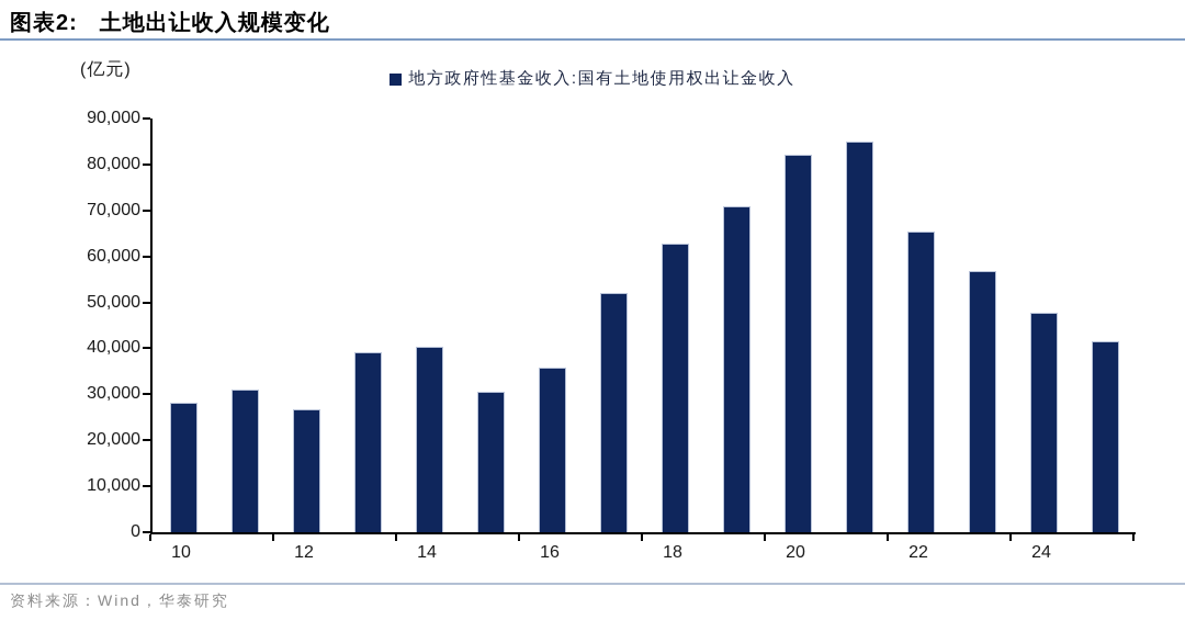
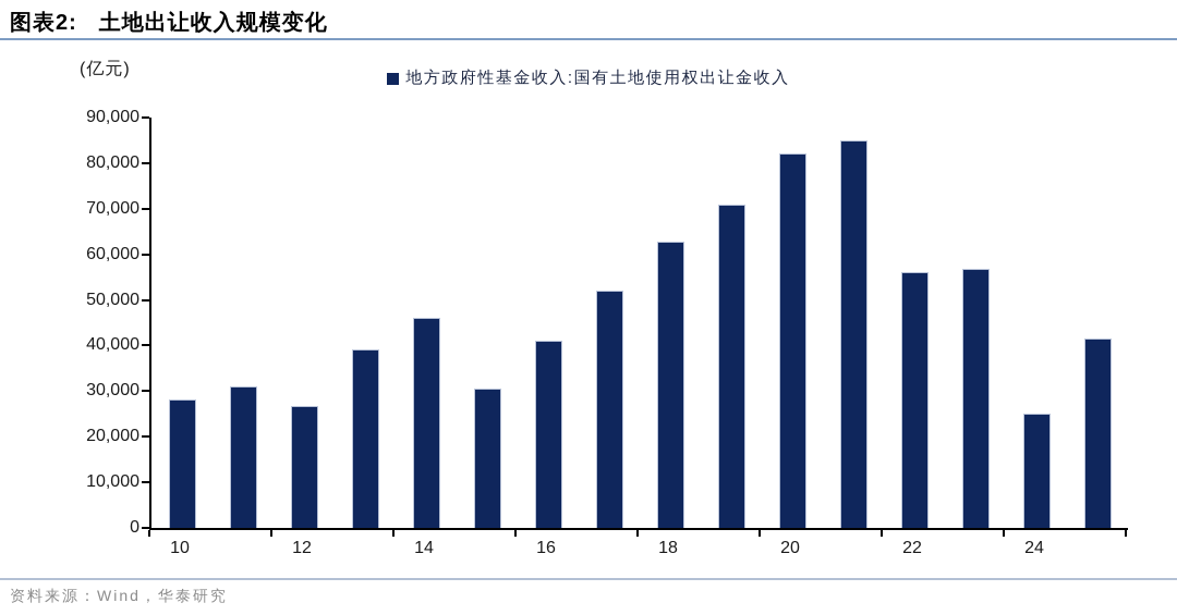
14: 40000 -> 46000
16: 36000 -> 41000
22: 65000 -> 56000
24: 48000 -> 25000
